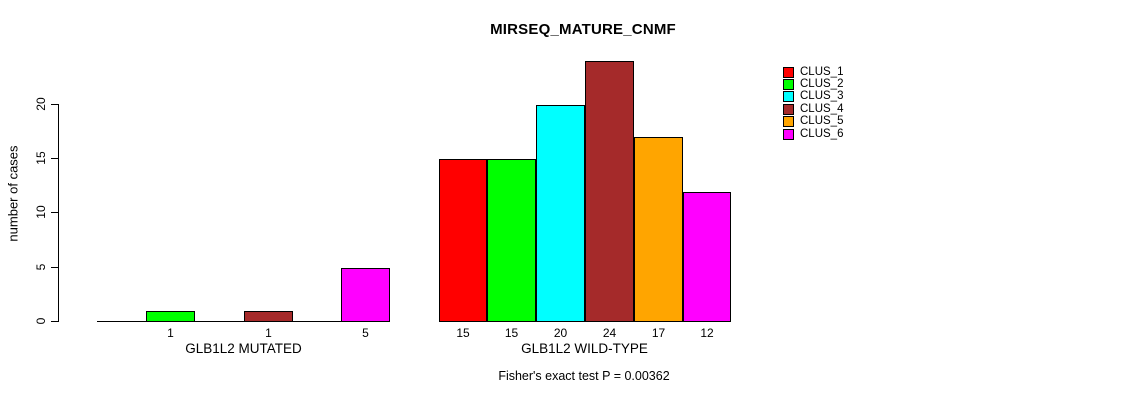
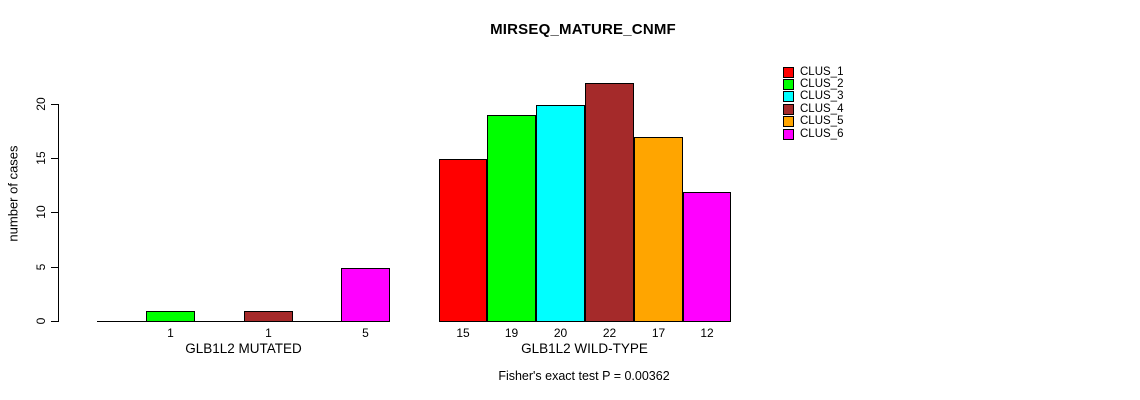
CLUS_2/GLB1L2 WILD-TYPE: 15 -> 19
CLUS_4/GLB1L2 WILD-TYPE: 24 -> 22
